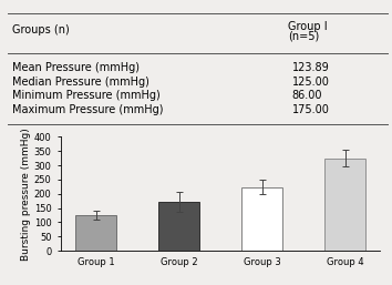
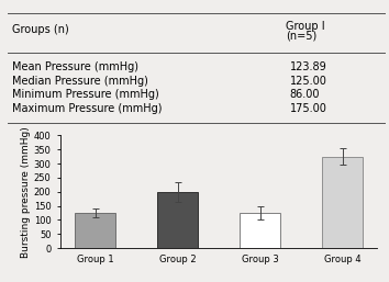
Group 2: 172 -> 200
Group 3: 223 -> 125
